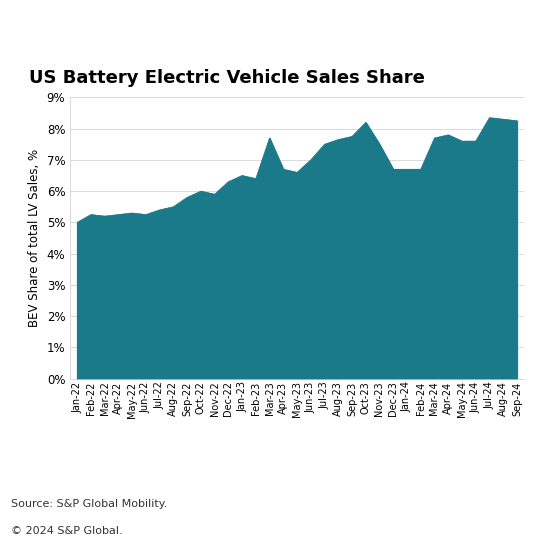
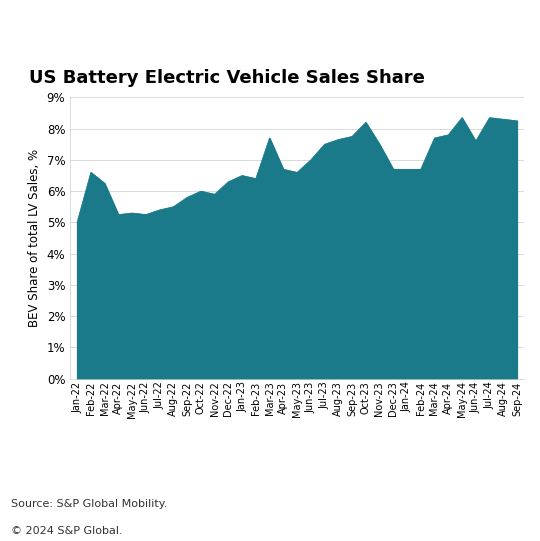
Feb-22: 5.25% -> 6.60%
Mar-22: 5.20% -> 6.25%
May-24: 7.60% -> 8.35%
